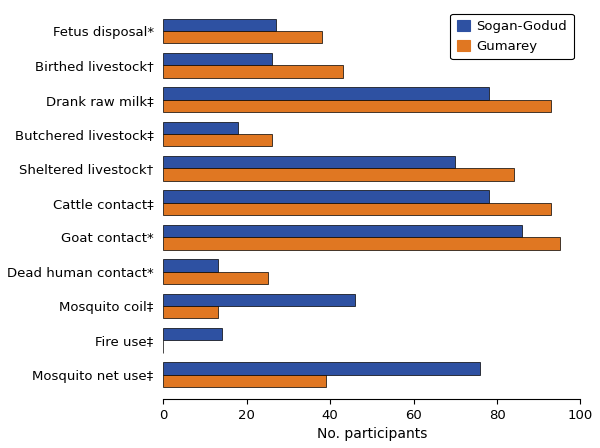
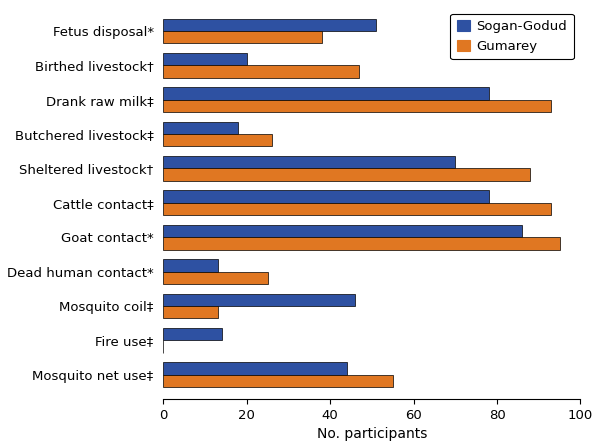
Sogan-Godud/Fetus disposal*: 27 -> 51
Sogan-Godud/Birthed livestock†: 26 -> 20
Gumarey/Birthed livestock†: 43 -> 47
Gumarey/Sheltered livestock†: 84 -> 88
Sogan-Godud/Mosquito net use‡: 76 -> 44
Gumarey/Mosquito net use‡: 39 -> 55
